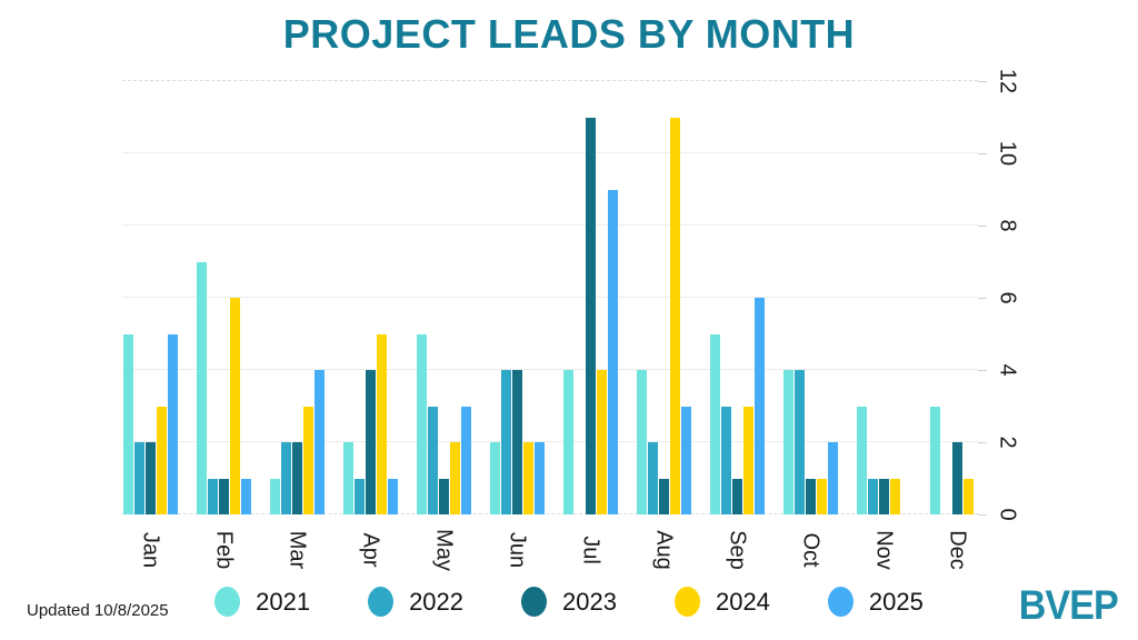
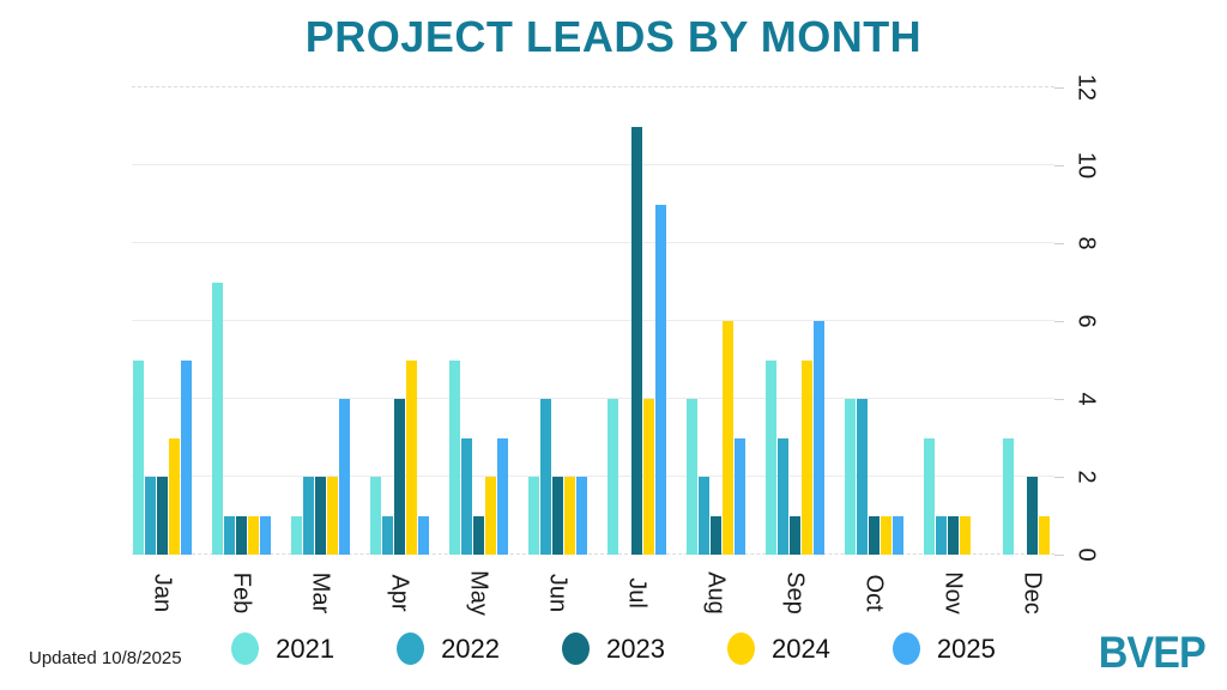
2024/Feb: 6 -> 1
2024/Mar: 3 -> 2
2023/Jun: 4 -> 2
2024/Aug: 11 -> 6
2024/Sep: 3 -> 5
2025/Oct: 2 -> 1
